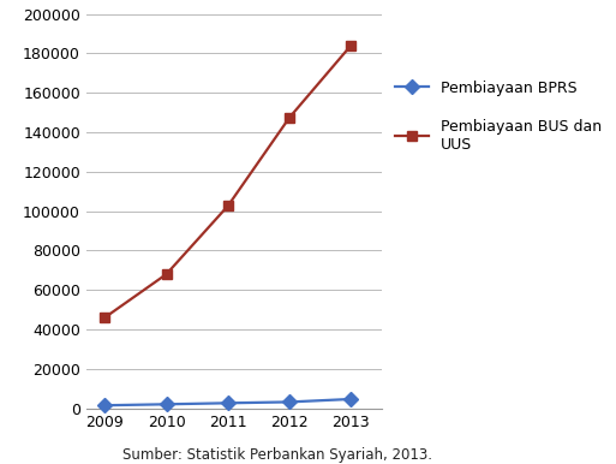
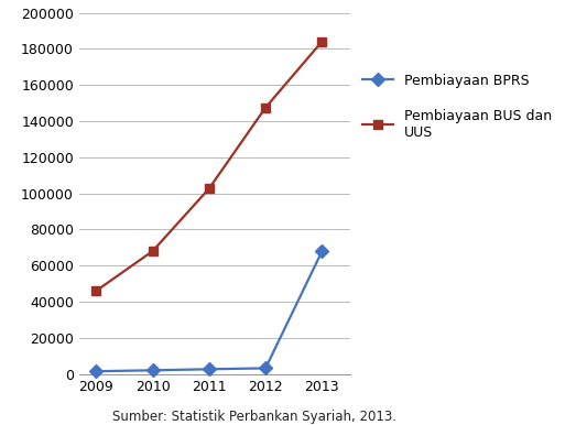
Pembiayaan BPRS/2013: 5000 -> 68000
